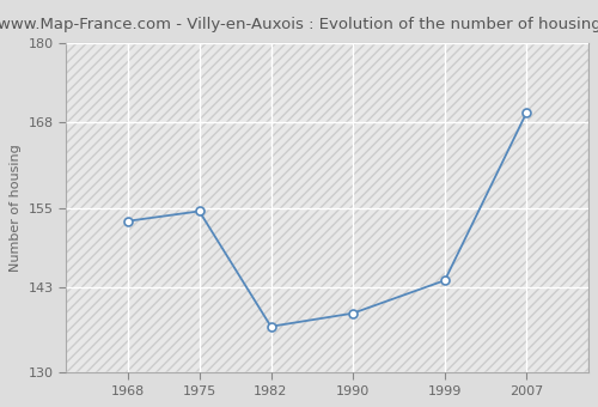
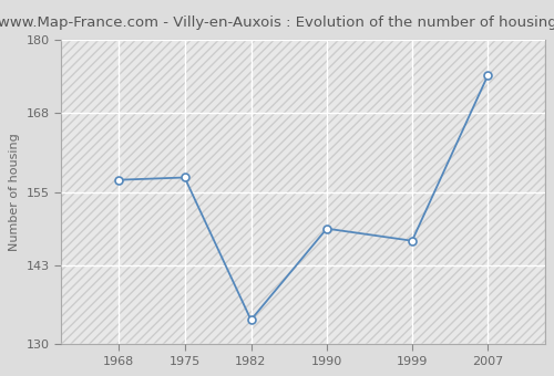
1968: 153.0 -> 157.0
1975: 154.5 -> 157.4
1982: 137.0 -> 134.0
1990: 139.0 -> 149.0
1999: 144.0 -> 147.0
2007: 169.5 -> 174.2
